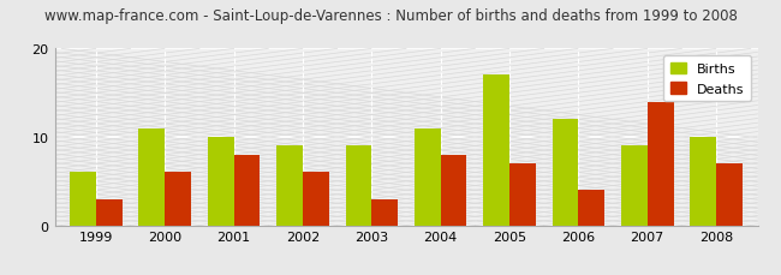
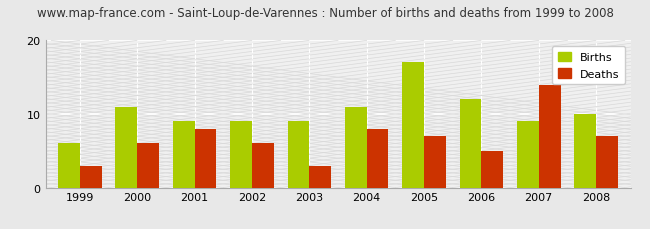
Births/2001: 10 -> 9
Deaths/2006: 4 -> 5
